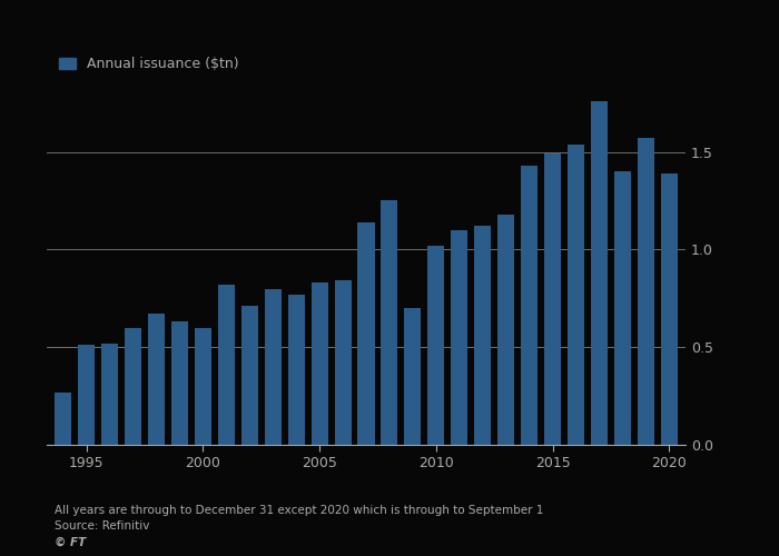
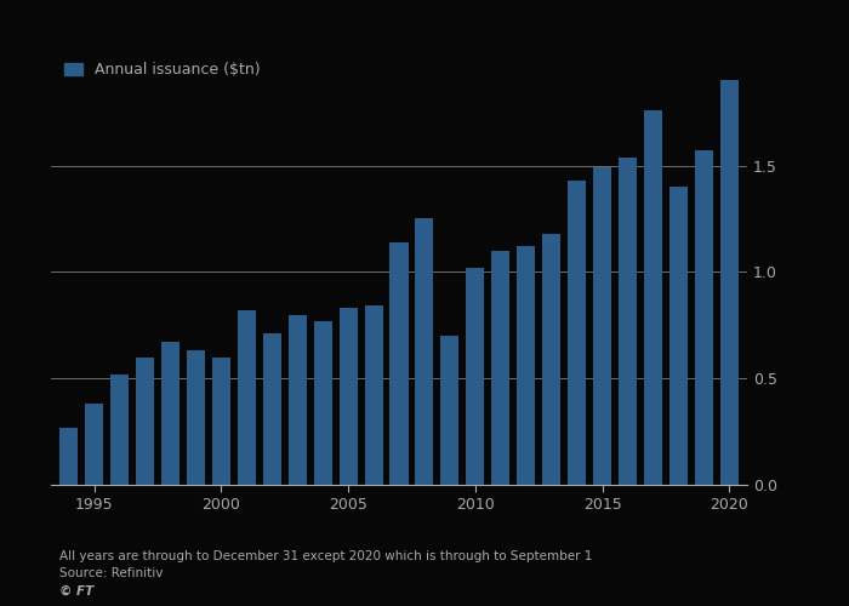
1995: 0.51 -> 0.38
2020: 1.39 -> 1.90
